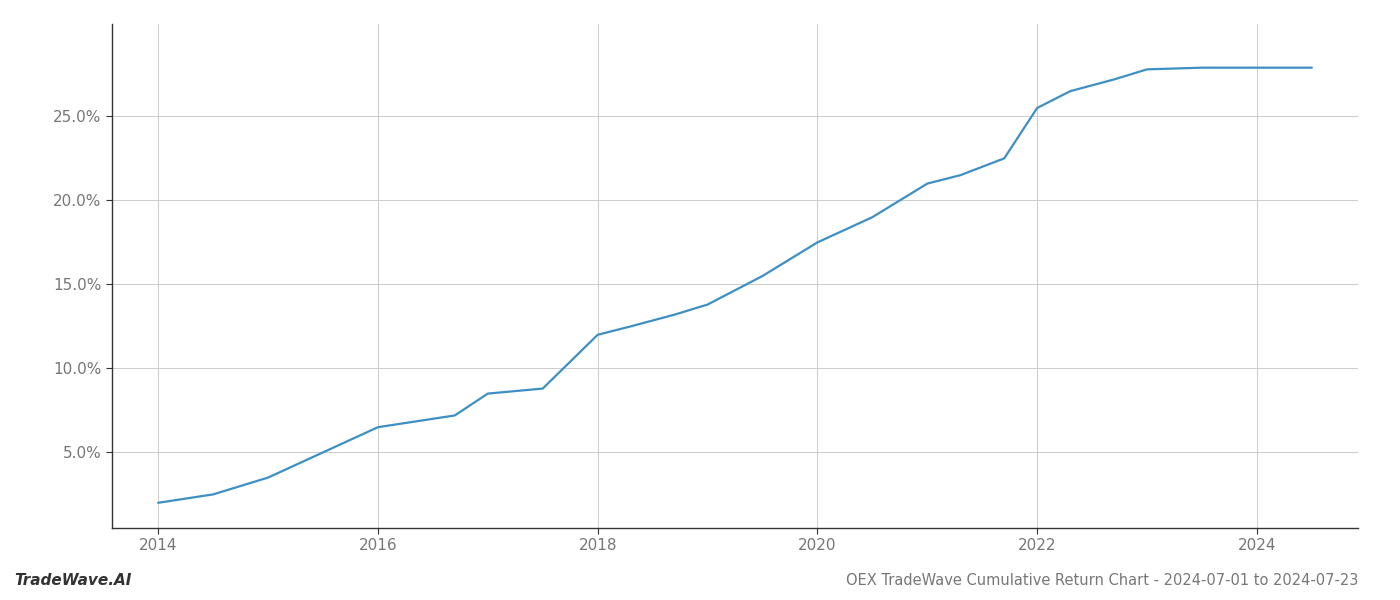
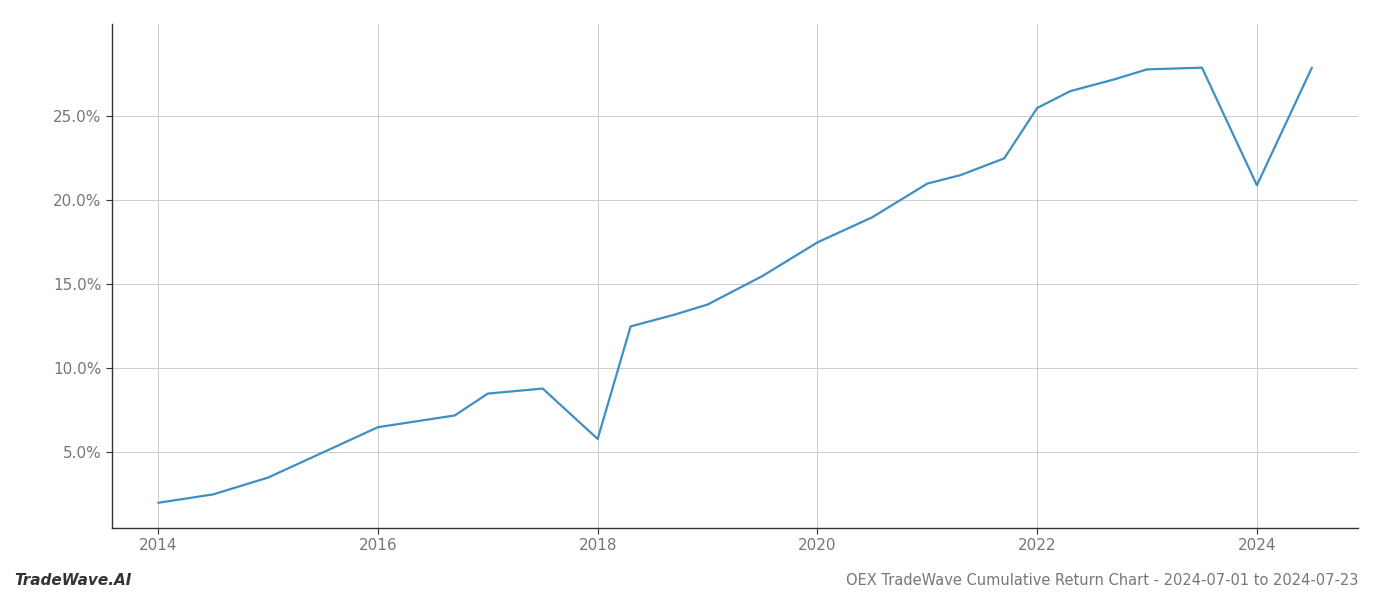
2018: 12.0% -> 5.8%
2024: 27.9% -> 20.9%
